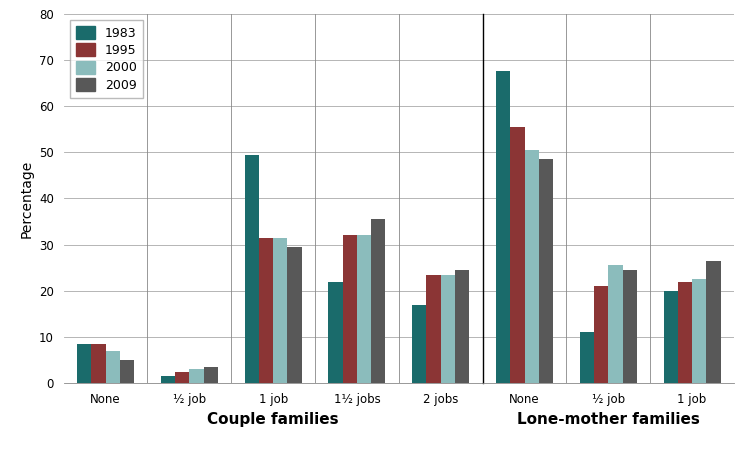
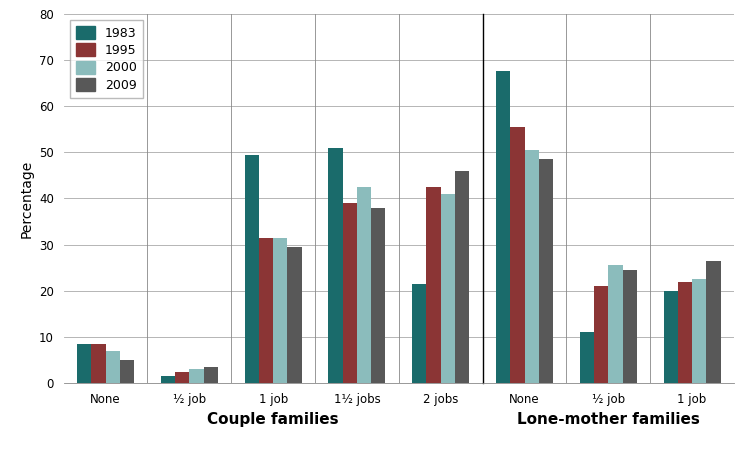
1983/1½ jobs: 22.0 -> 51.0
1995/1½ jobs: 32.0 -> 39.0
2000/1½ jobs: 32.0 -> 42.5
2009/1½ jobs: 35.5 -> 38.0
1983/2 jobs: 17.0 -> 21.5
1995/2 jobs: 23.5 -> 42.5
2000/2 jobs: 23.5 -> 41.0
2009/2 jobs: 24.5 -> 46.0
